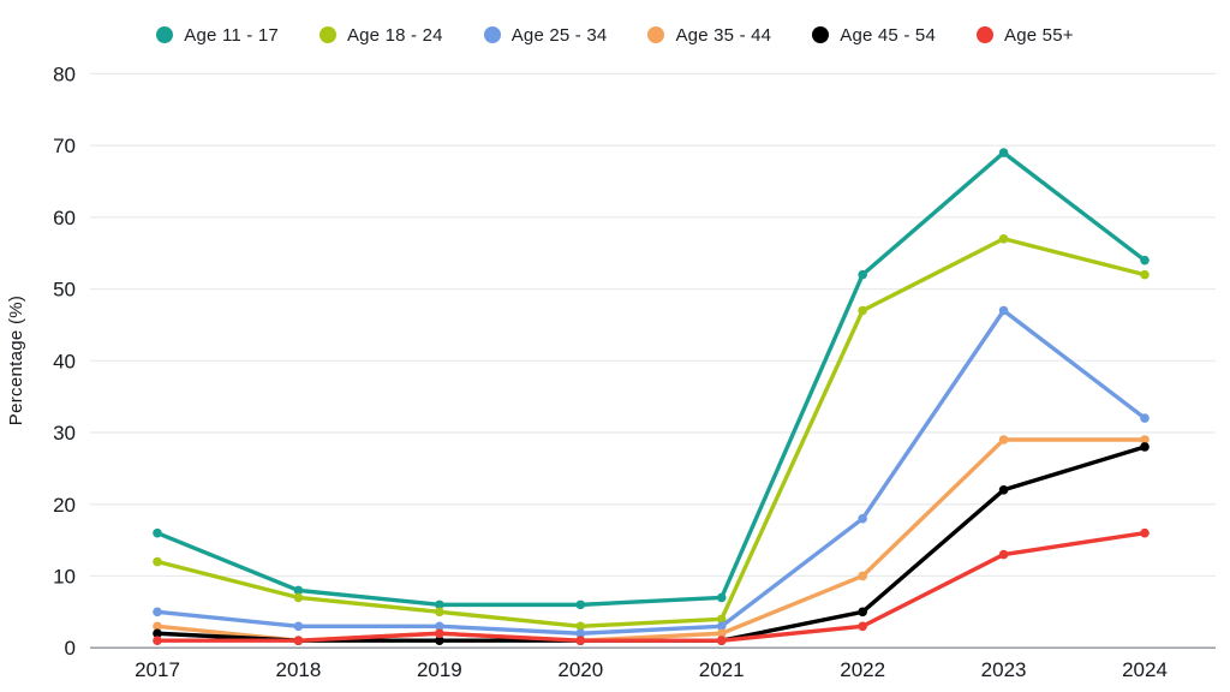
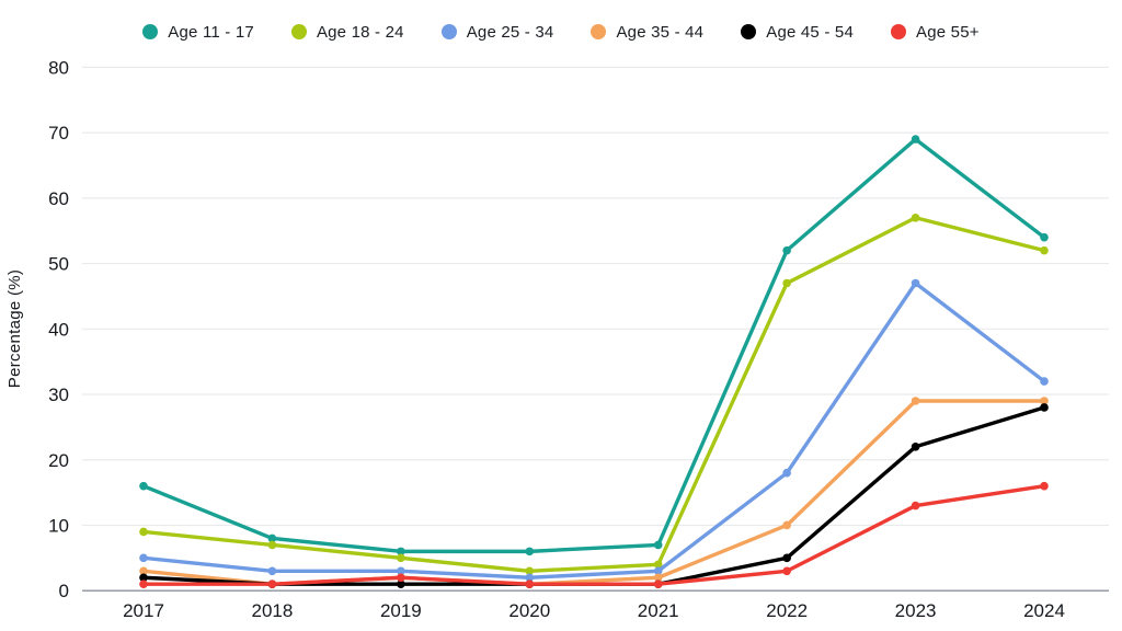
Age 18 - 24/2017: 12 -> 9
